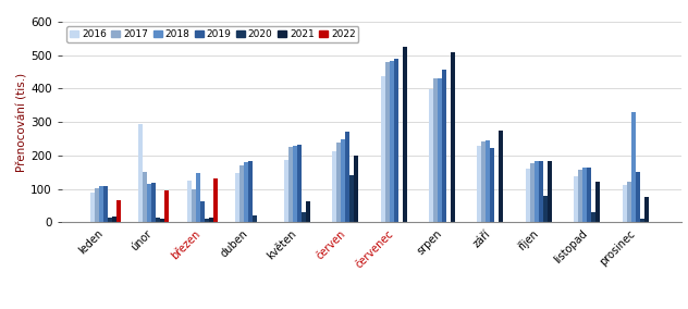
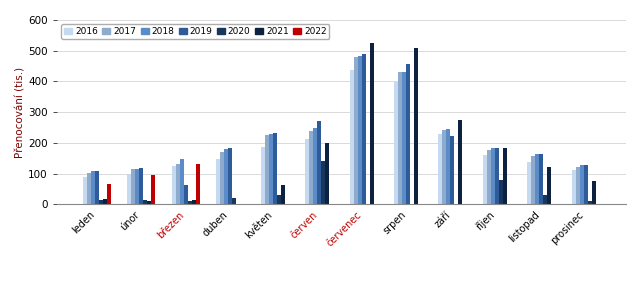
2016/únor: 295 -> 98
2017/únor: 150 -> 115
2017/březen: 100 -> 130
2018/prosinec: 330 -> 128
2019/prosinec: 150 -> 128
